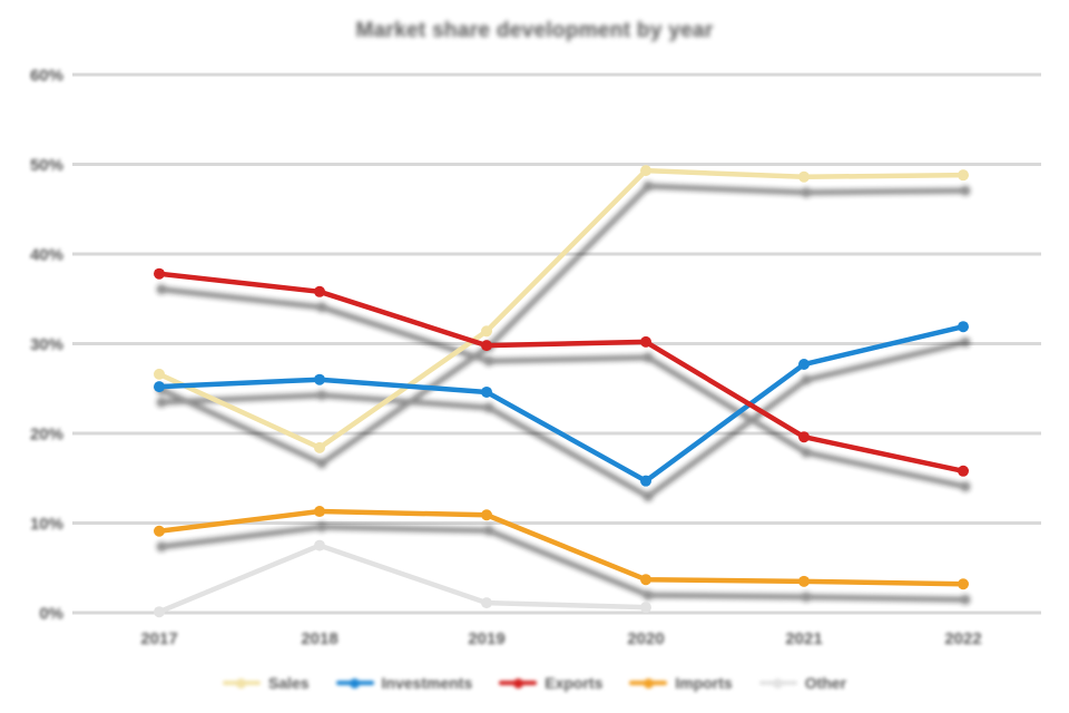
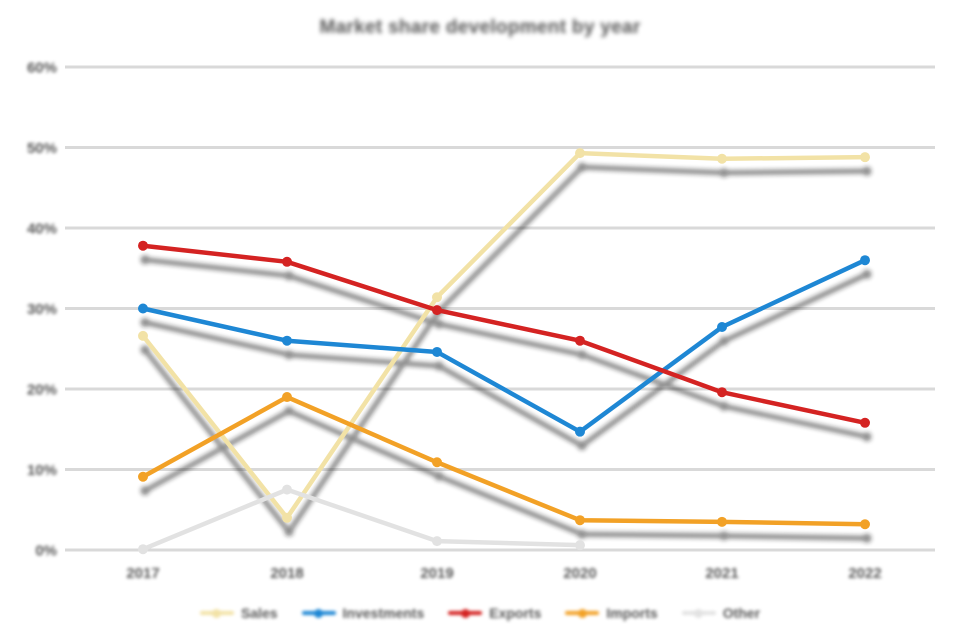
Investments/2017: 25% -> 30%
Sales/2018: 18% -> 4%
Imports/2018: 11% -> 19%
Exports/2020: 30% -> 26%
Investments/2022: 32% -> 36%
